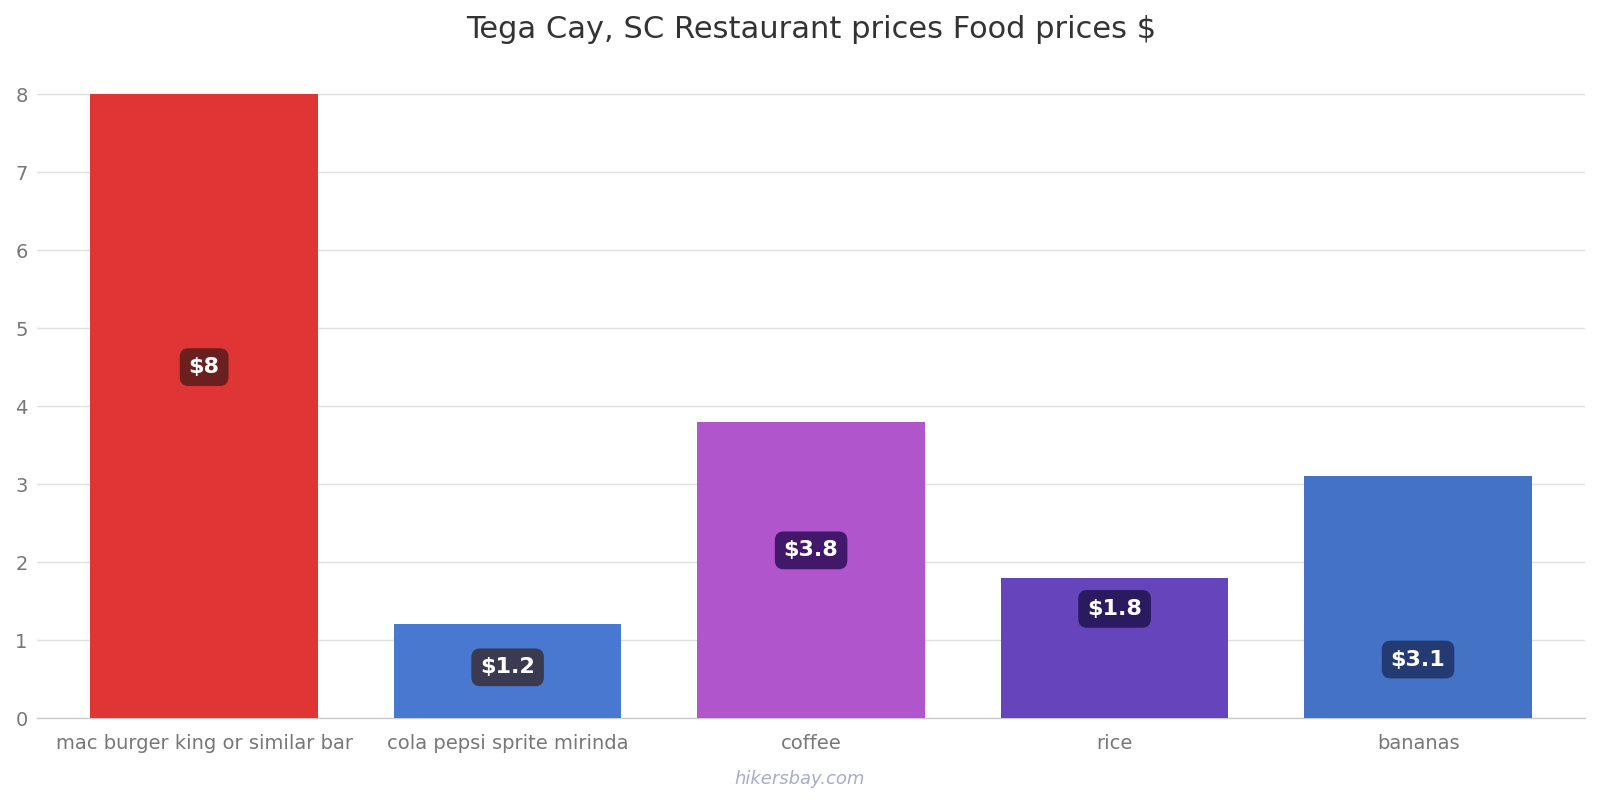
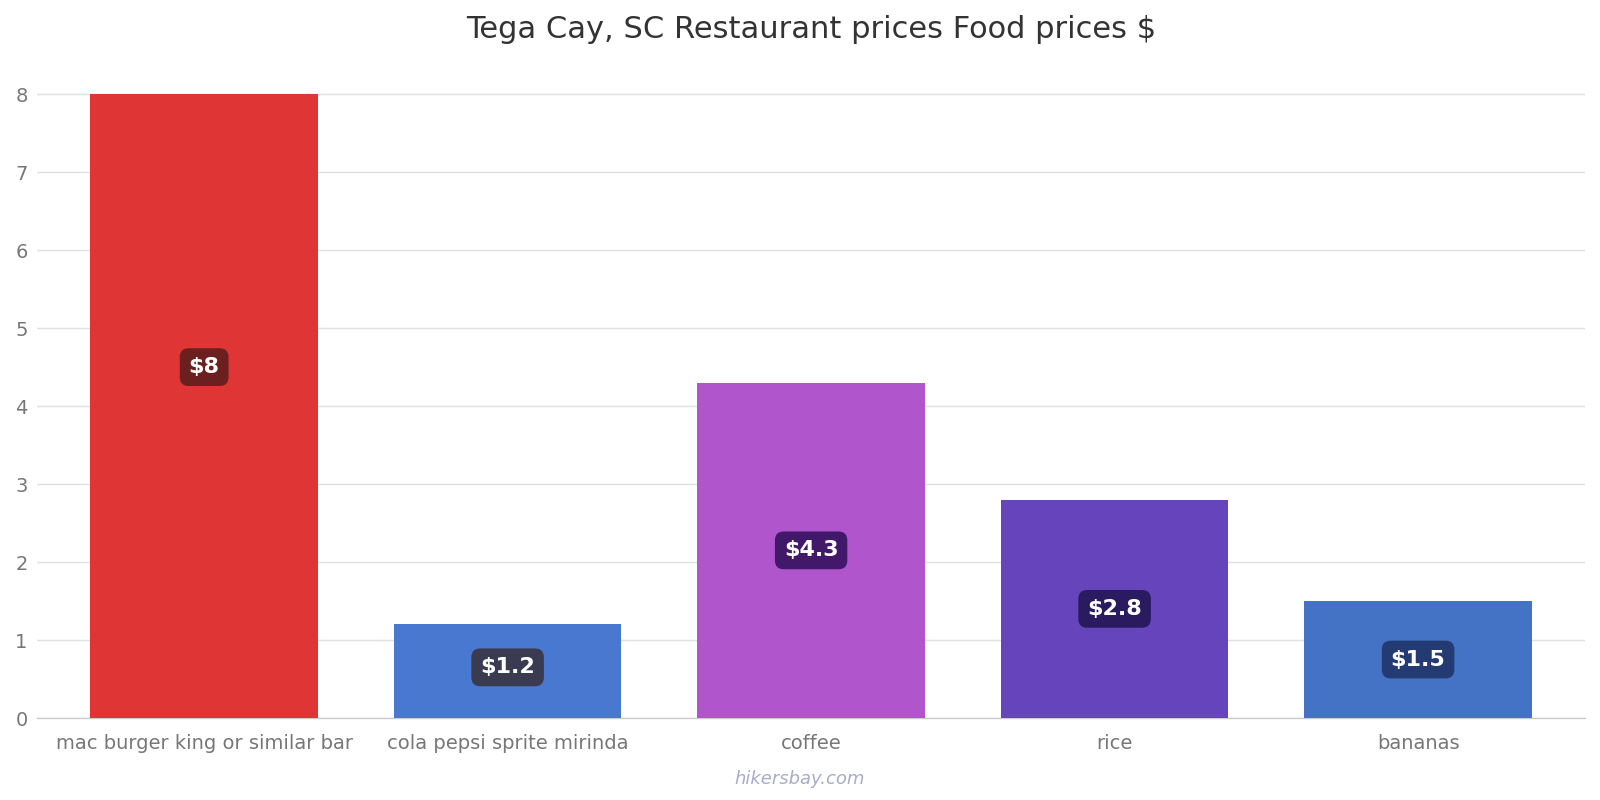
coffee: $3.8 -> $4.3
rice: $1.8 -> $2.8
bananas: $3.1 -> $1.5
